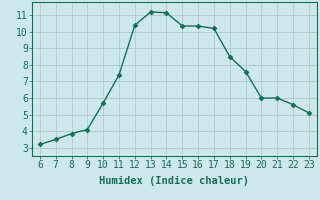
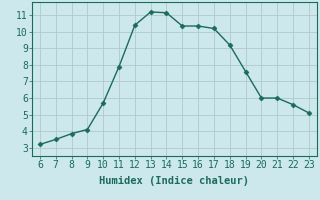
11: 7.4 -> 7.9
18: 8.5 -> 9.2
